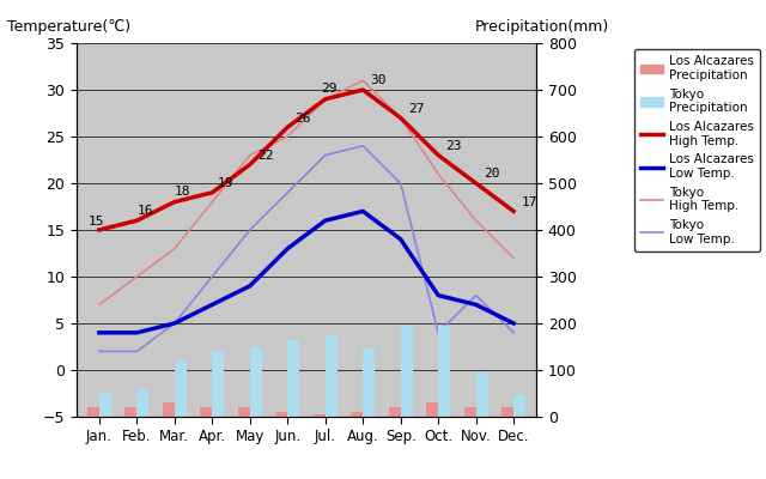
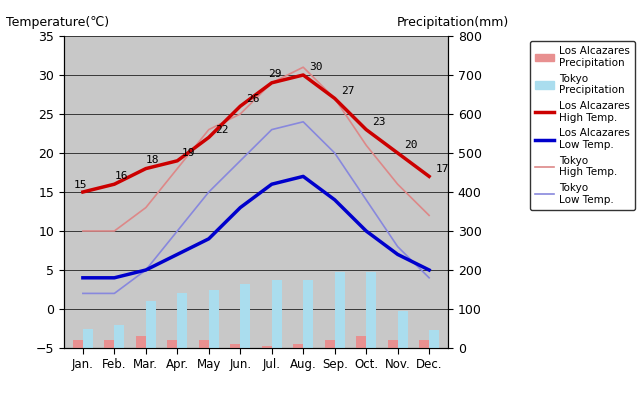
Tokyo High Temp./Jan.: 7 -> 10
Tokyo Precipitation/Aug.: 145 -> 175
Los Alcazares Low Temp./Oct.: 8 -> 10
Tokyo Low Temp./Oct.: 4 -> 14
